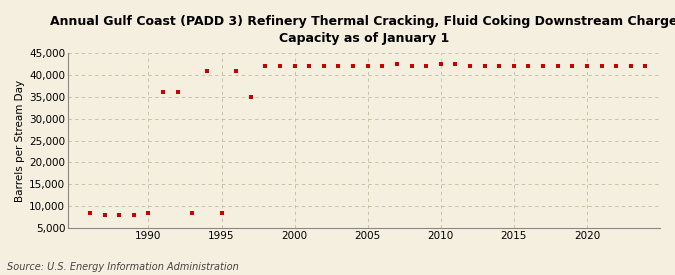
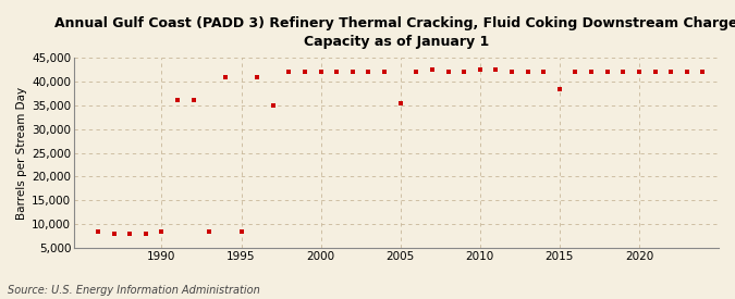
2005: 42,000 -> 35,500
2015: 42,000 -> 38,500
